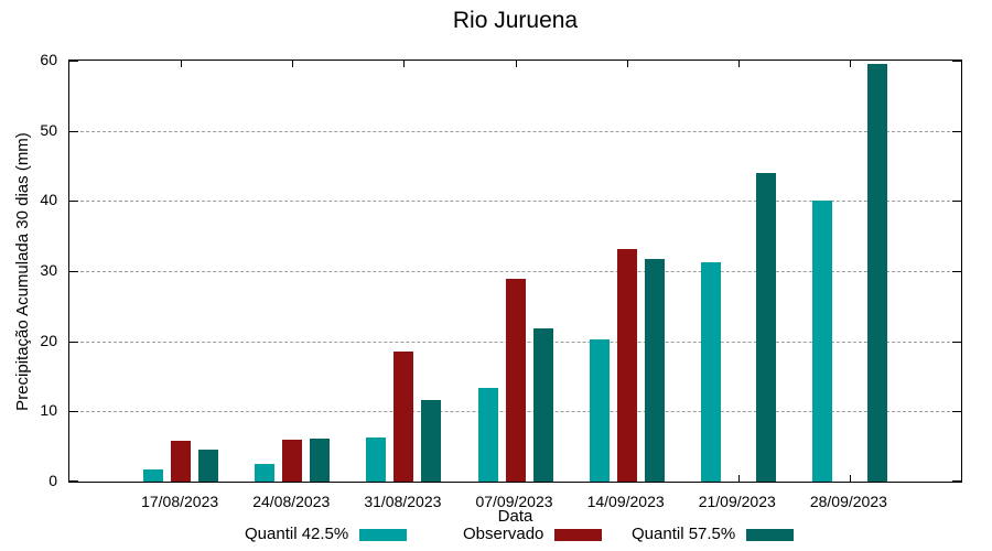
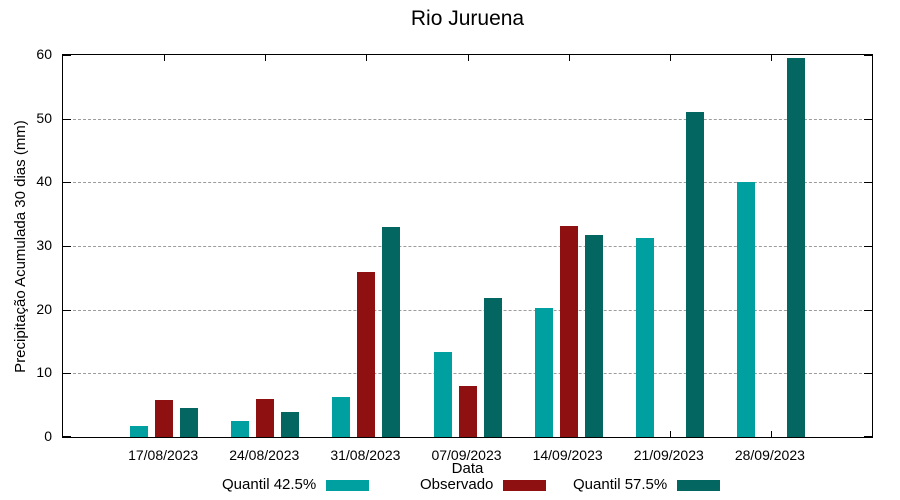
Quantil 57.5%/24/08/2023: 6 -> 4
Observado/31/08/2023: 19 -> 26
Quantil 57.5%/31/08/2023: 12 -> 33
Observado/07/09/2023: 29 -> 8
Quantil 57.5%/21/09/2023: 44 -> 51
